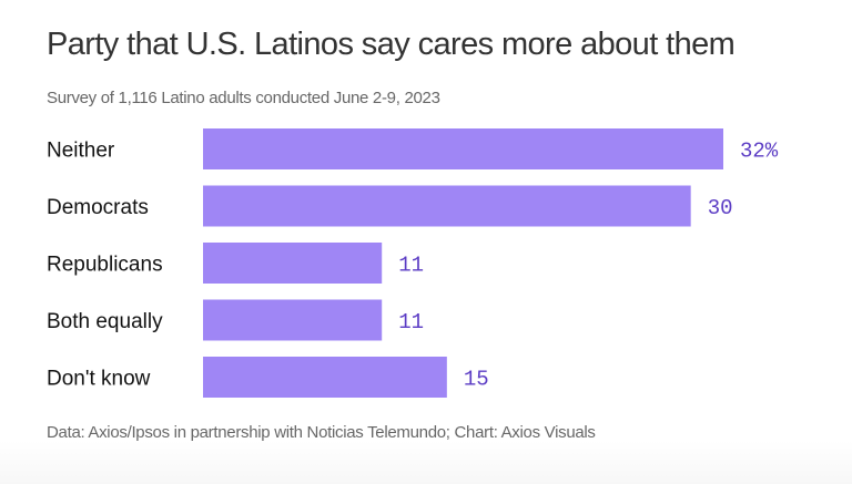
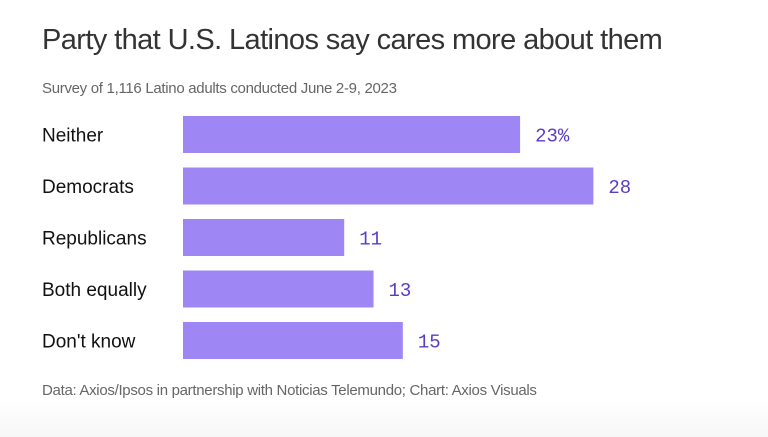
Neither: 32% -> 23%
Democrats: 30 -> 28
Both equally: 11 -> 13
